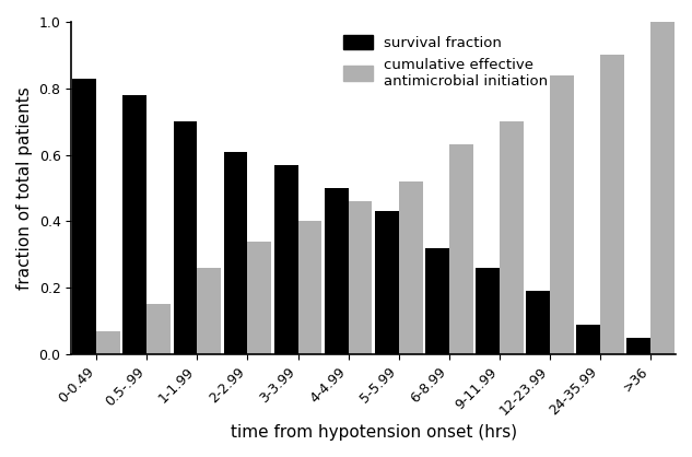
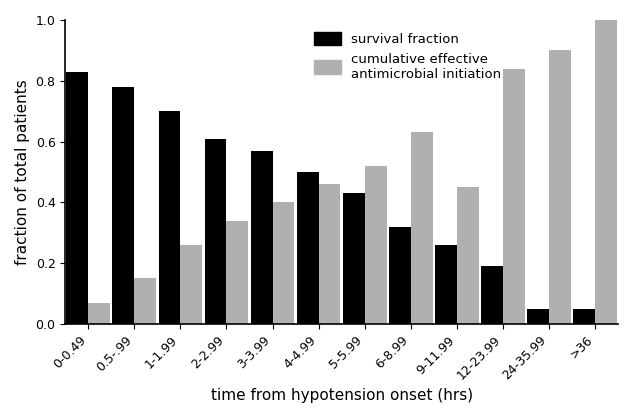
cumulative effective antimicrobial initiation/9-11.99: 0.70 -> 0.45
survival fraction/24-35.99: 0.09 -> 0.05
